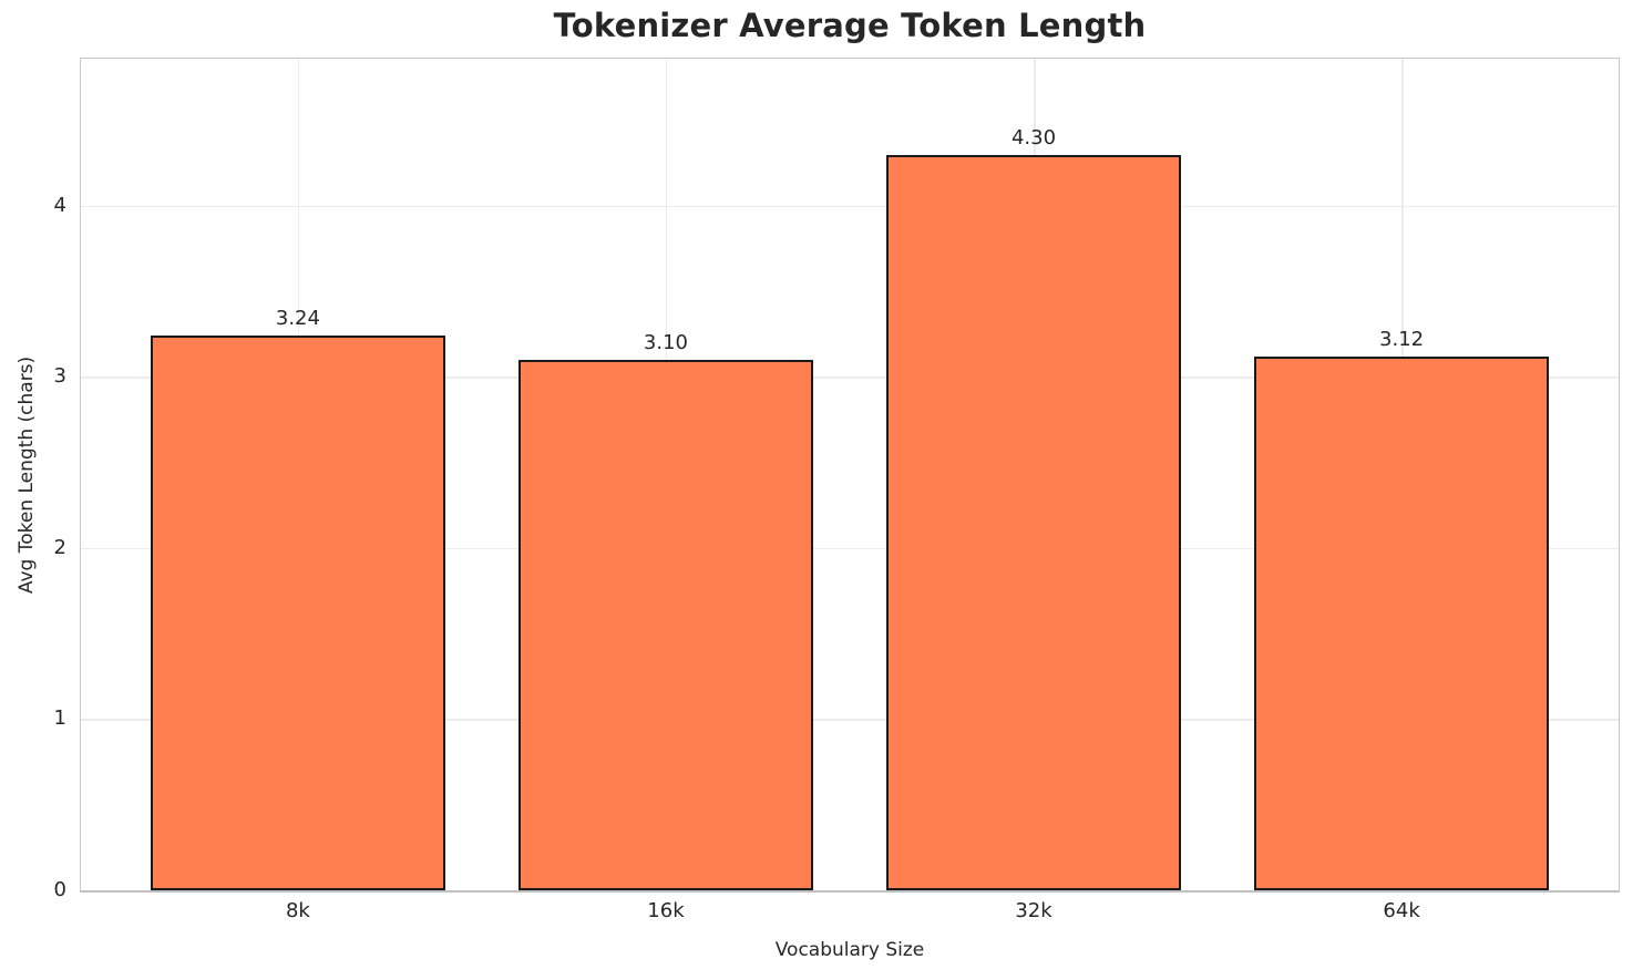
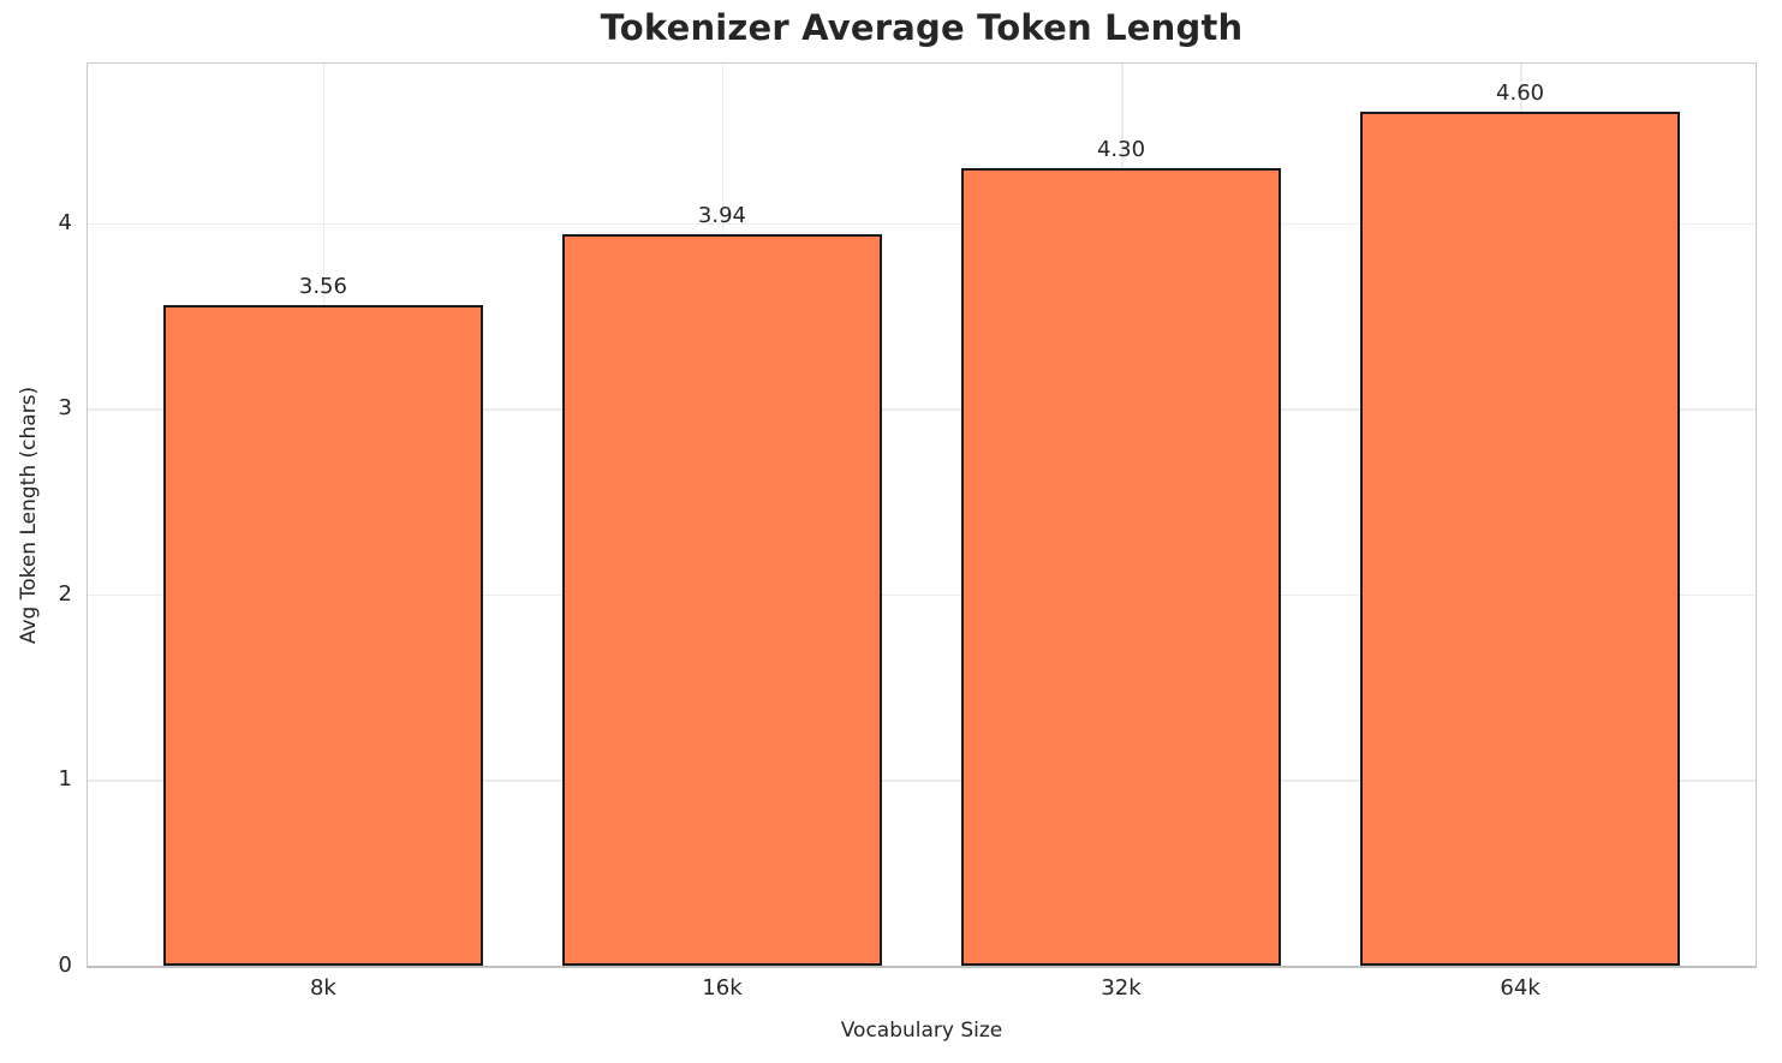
8k: 3.24 -> 3.56
16k: 3.10 -> 3.94
64k: 3.12 -> 4.60
